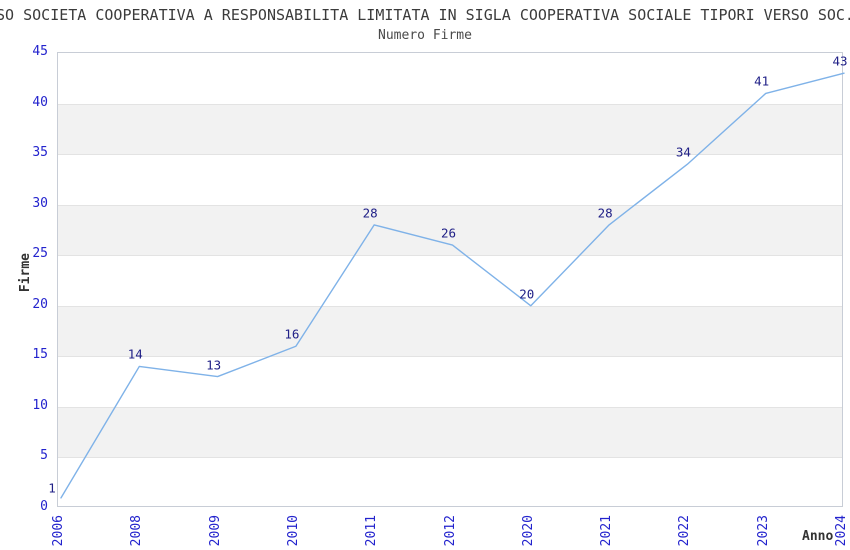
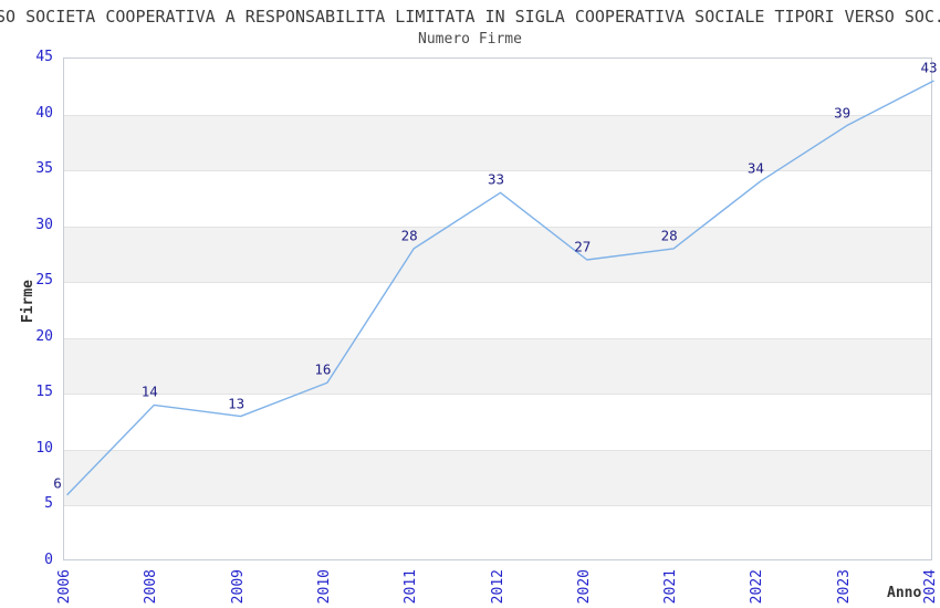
2006: 1 -> 6
2012: 26 -> 33
2020: 20 -> 27
2023: 41 -> 39
